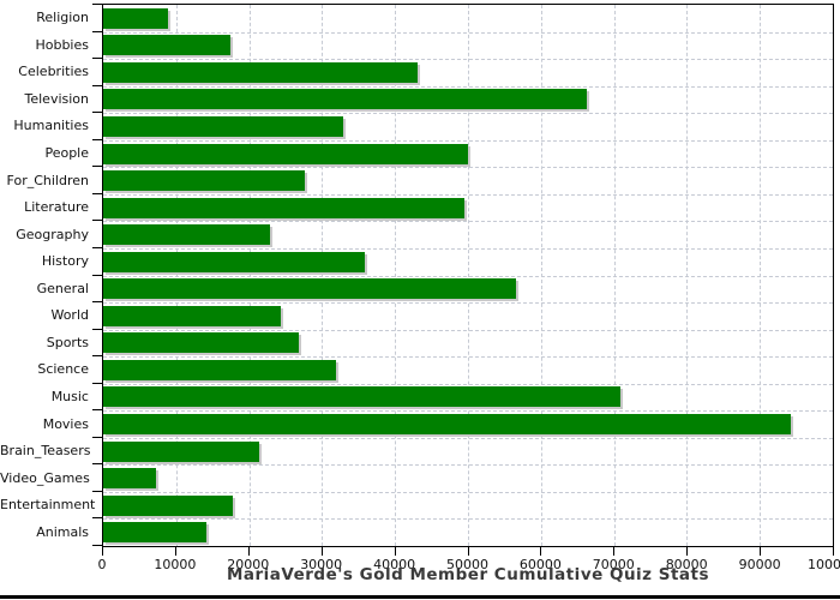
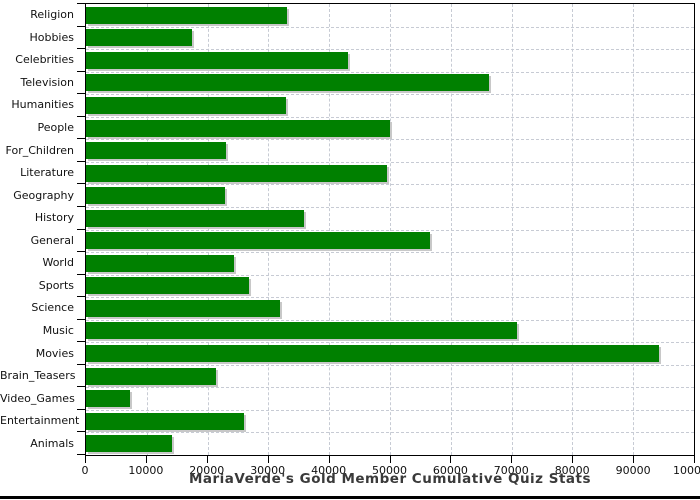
Religion: 9000 -> 33000
For_Children: 28000 -> 23000
Entertainment: 18000 -> 26000
